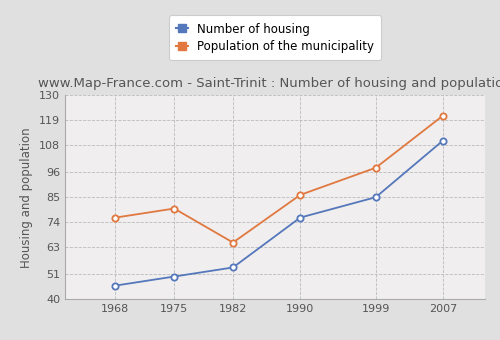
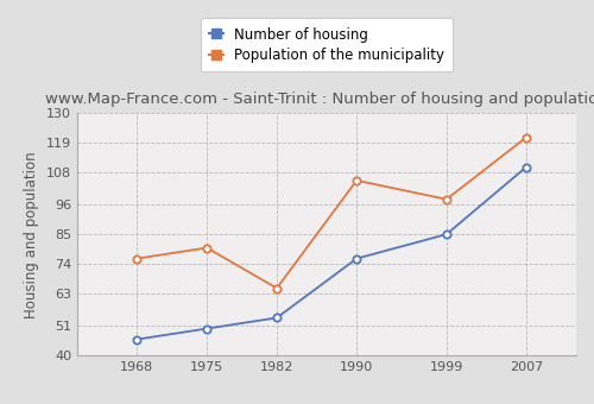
Population of the municipality/1990: 86 -> 105
